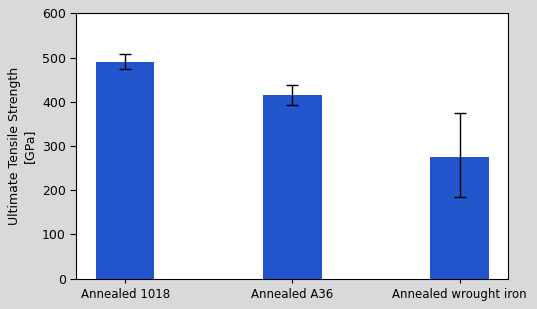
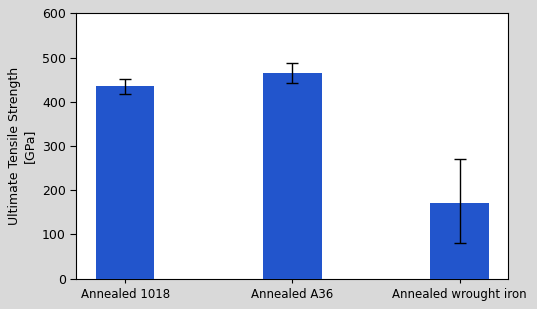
Annealed 1018: 490 -> 435
Annealed A36: 415 -> 465
Annealed wrought iron: 275 -> 170
